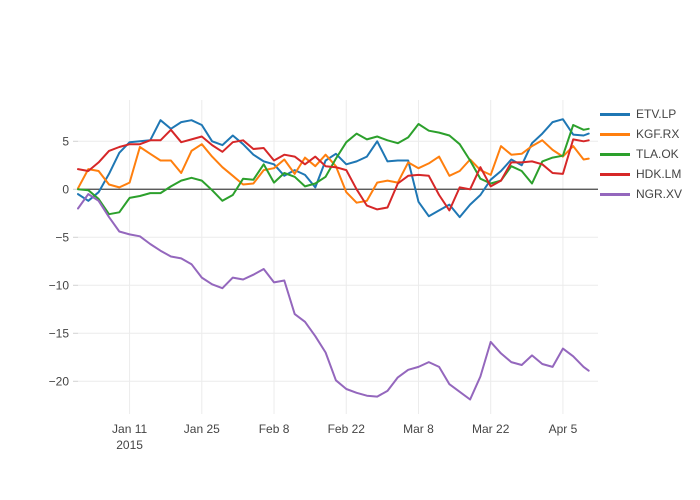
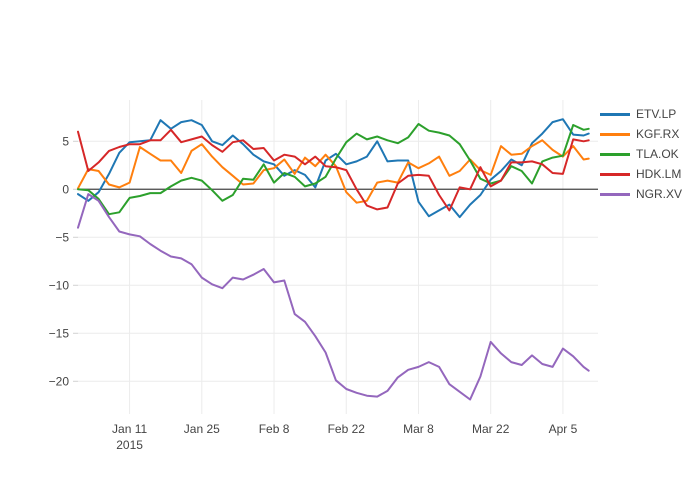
HDK.LM/0: 2 -> 6
NGR.XV/0: -2 -> -4
